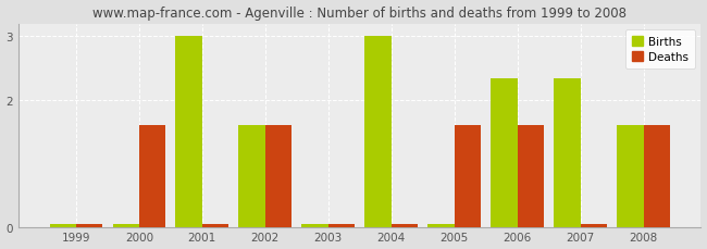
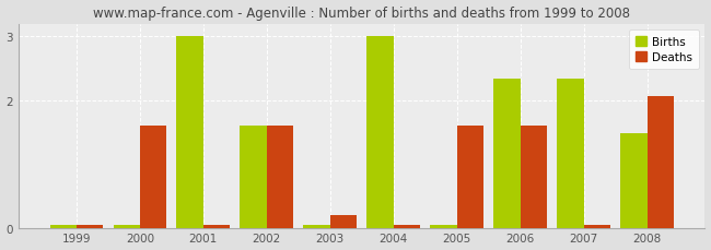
Deaths/2003: 0.04 -> 0.20
Births/2008: 1.60 -> 1.48
Deaths/2008: 1.60 -> 2.06
